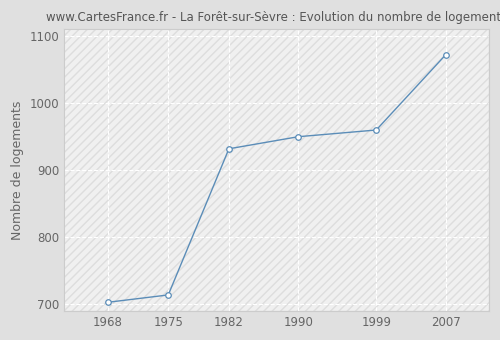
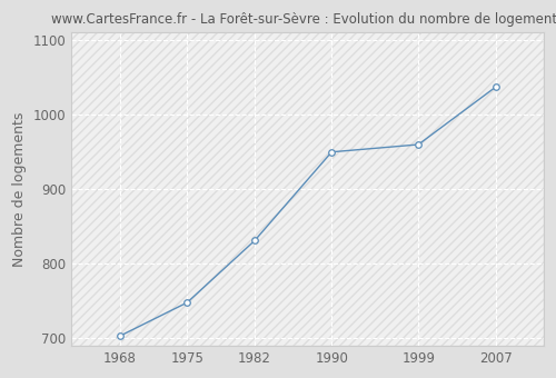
1975: 714 -> 748
1982: 932 -> 831
2007: 1072 -> 1037
